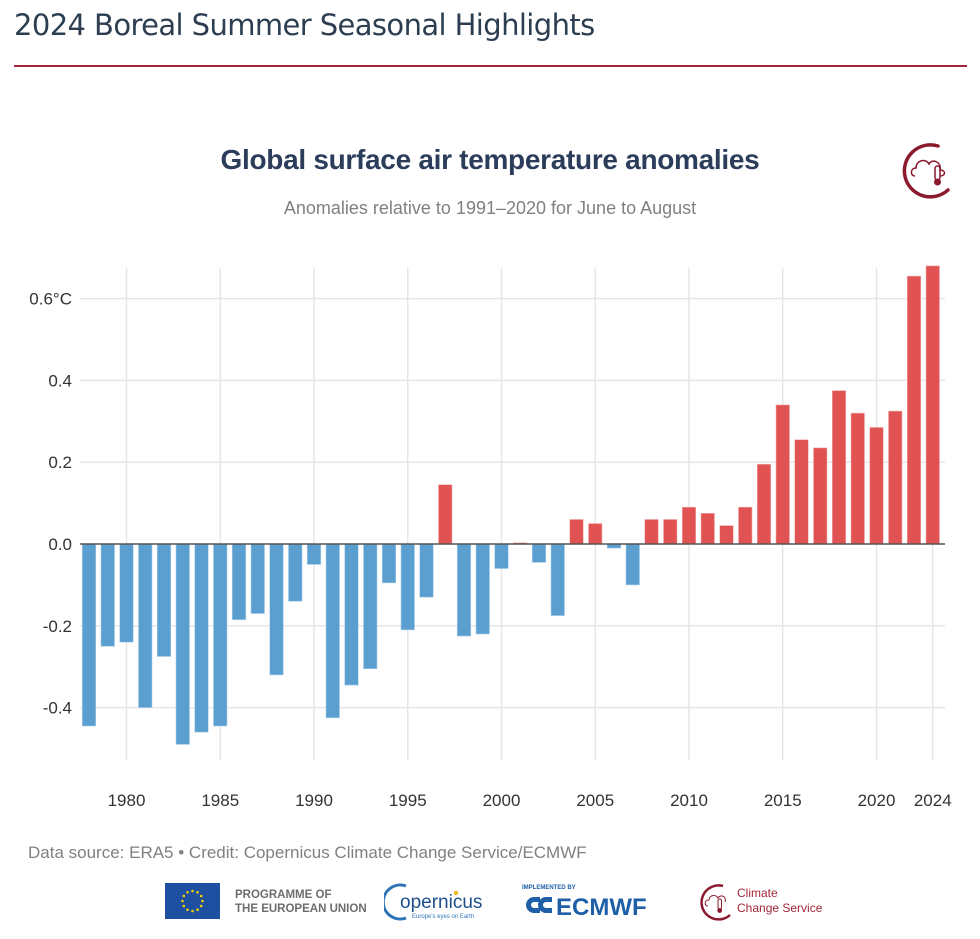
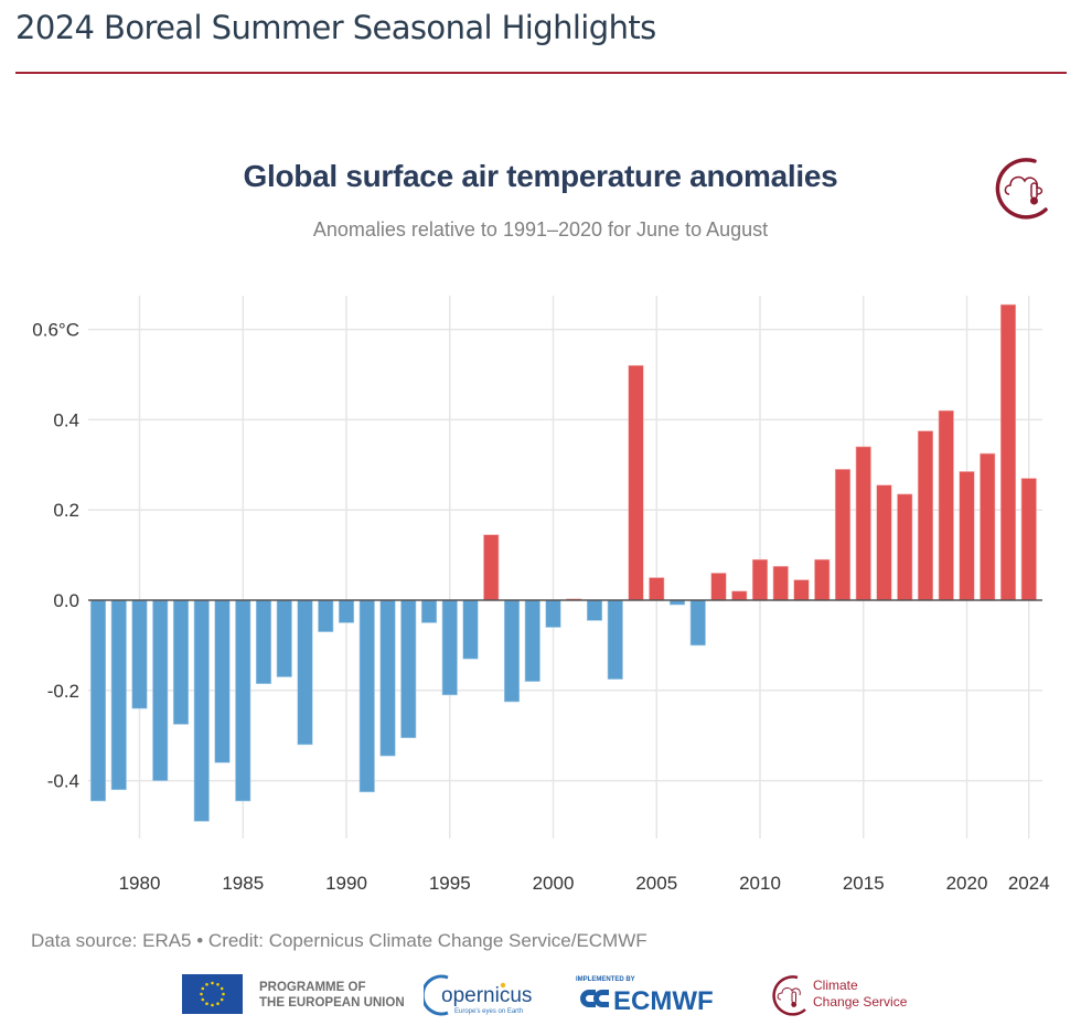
1980: -0.25 -> -0.42
1985: -0.46 -> -0.36
1990: -0.14 -> -0.07
1995: -0.10 -> -0.05
2000: -0.22 -> -0.18
2005: 0.06 -> 0.52
2010: 0.06 -> 0.02
2015: 0.20 -> 0.29
2020: 0.32 -> 0.42
2024: 0.68 -> 0.27
